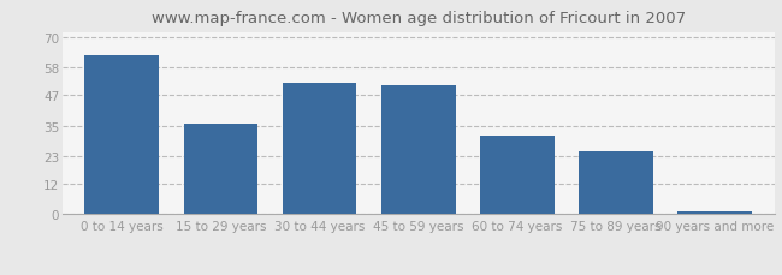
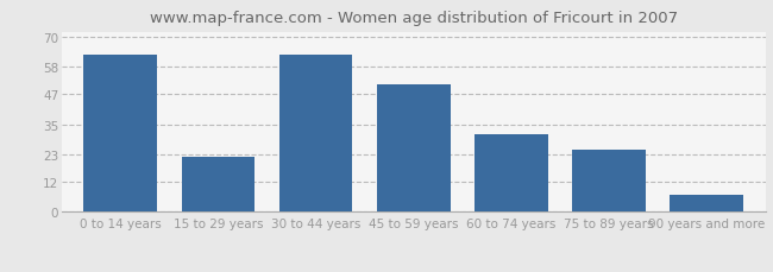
15 to 29 years: 36 -> 22
30 to 44 years: 52 -> 63
90 years and more: 1 -> 7
